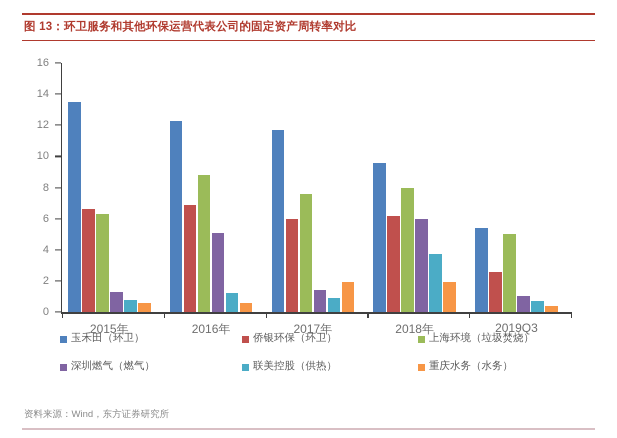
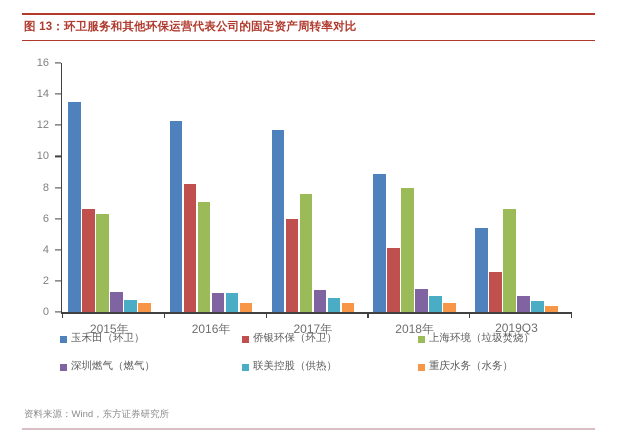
侨银环保（环卫）/2016年: 6.9 -> 8.2
上海环境（垃圾焚烧）/2016年: 8.8 -> 7.1
深圳燃气（燃气）/2016年: 5.1 -> 1.2
重庆水务（水务）/2017年: 1.9 -> 0.6
玉禾田（环卫）/2018年: 9.6 -> 8.9
侨银环保（环卫）/2018年: 6.2 -> 4.1
深圳燃气（燃气）/2018年: 6.0 -> 1.5
联美控股（供热）/2018年: 3.7 -> 1.0
重庆水务（水务）/2018年: 1.9 -> 0.6
上海环境（垃圾焚烧）/2019Q3: 5.0 -> 6.6
